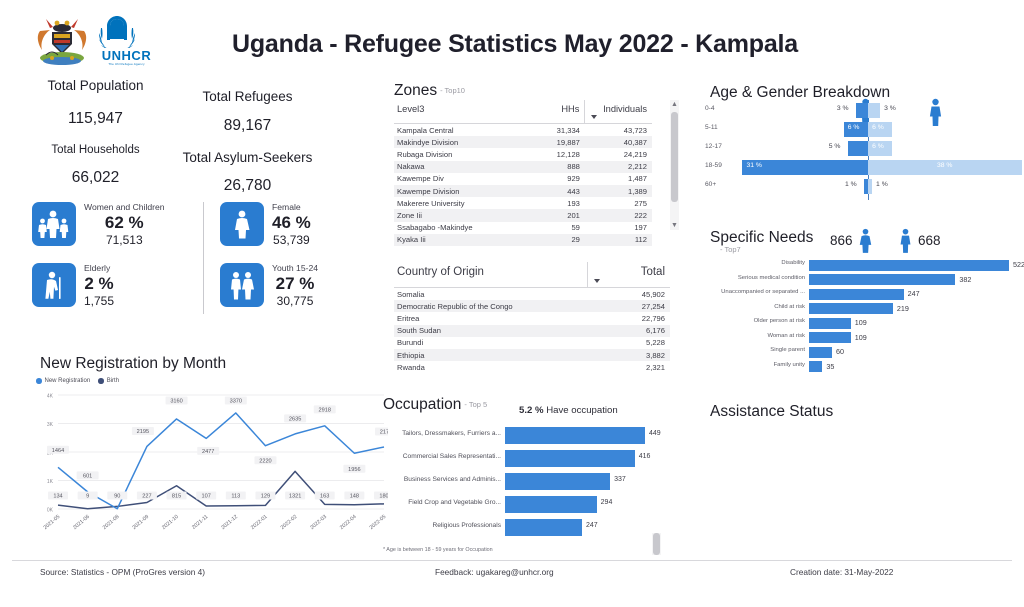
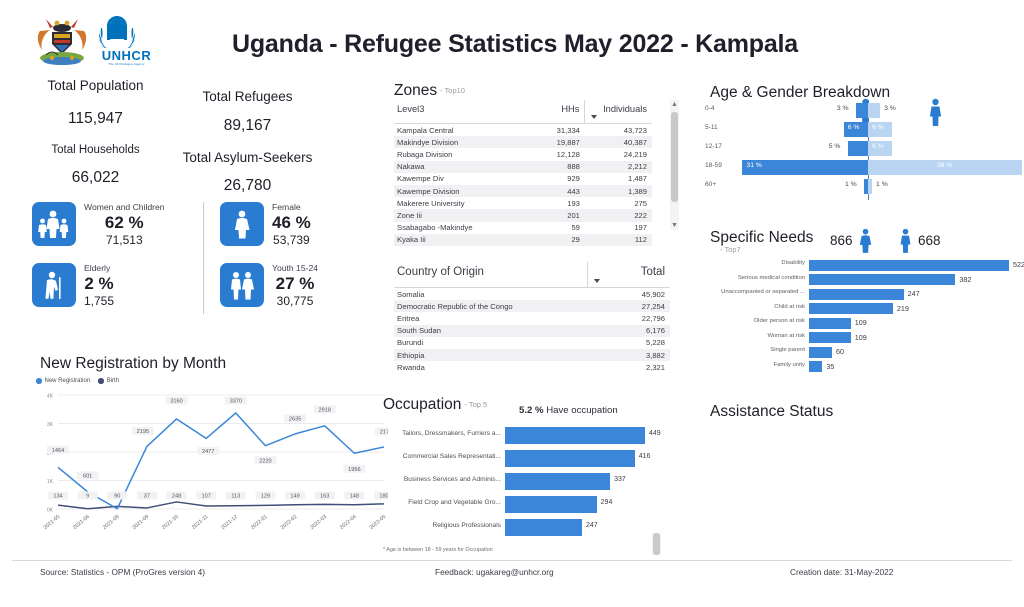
New Registration by Month/Birth/2021-09: 227 -> 37
New Registration by Month/Birth/2021-10: 815 -> 248
New Registration by Month/Birth/2022-02: 1321 -> 149
